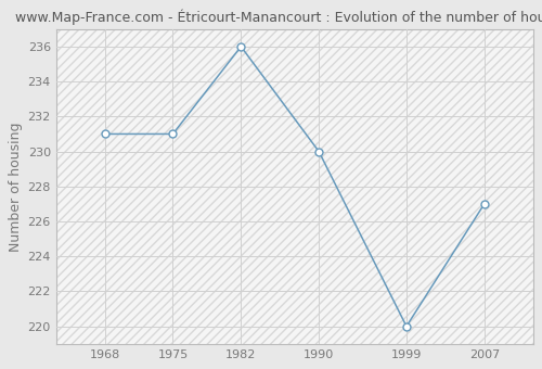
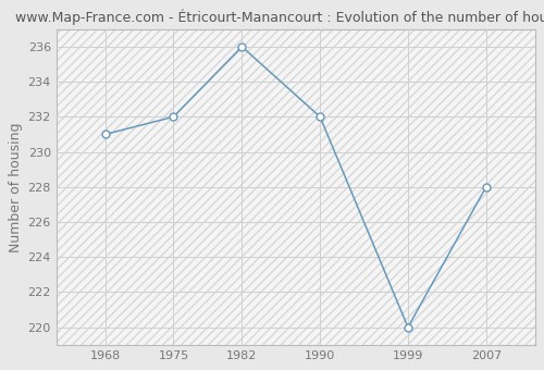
1975: 231 -> 232
1990: 230 -> 232
2007: 227 -> 228
